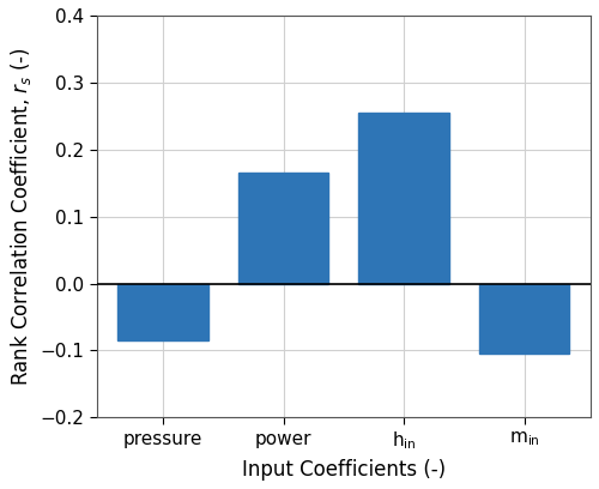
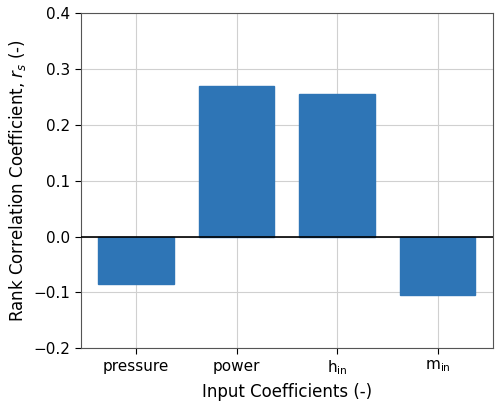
power: 0.165 -> 0.270
